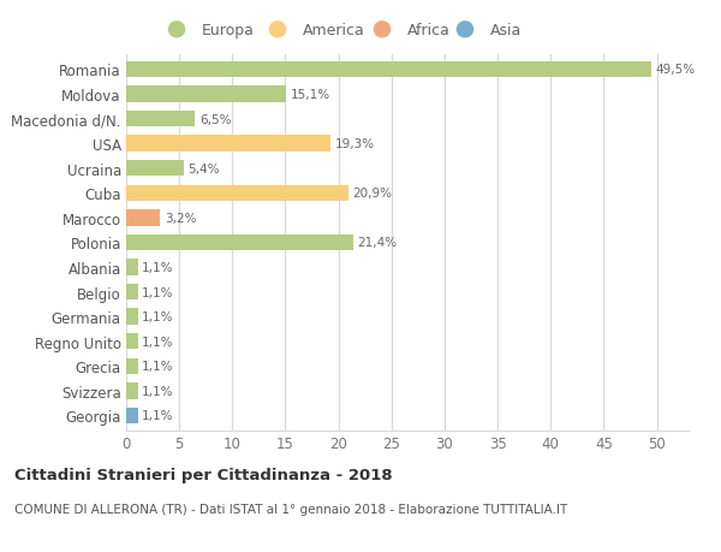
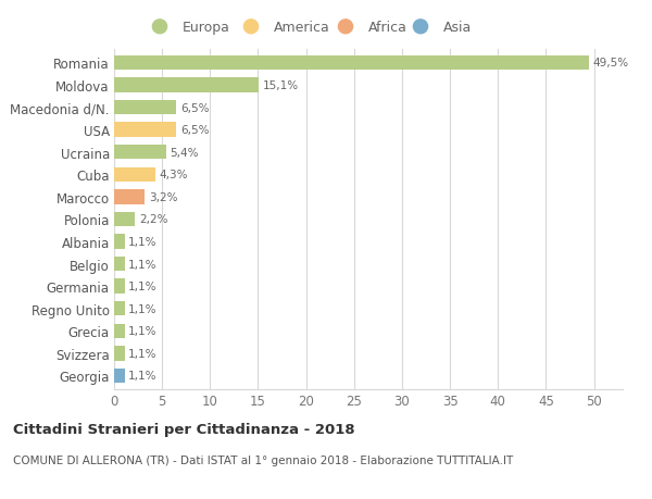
USA: 19,3% -> 6,5%
Cuba: 20,9% -> 4,3%
Polonia: 21,4% -> 2,2%
